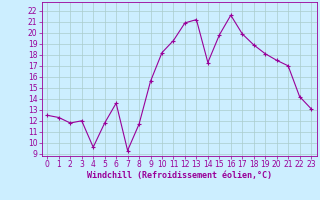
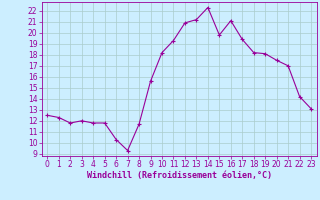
4: 9.6 -> 11.8
6: 13.6 -> 10.3
14: 17.3 -> 22.3
16: 21.6 -> 21.1
17: 19.9 -> 19.4
18: 18.9 -> 18.2
